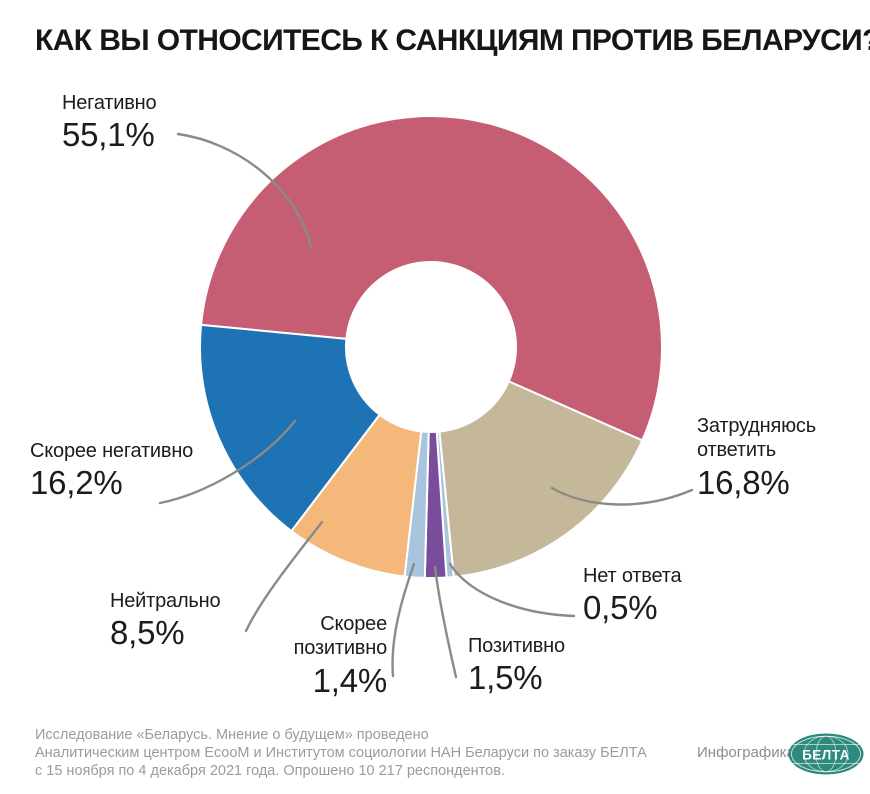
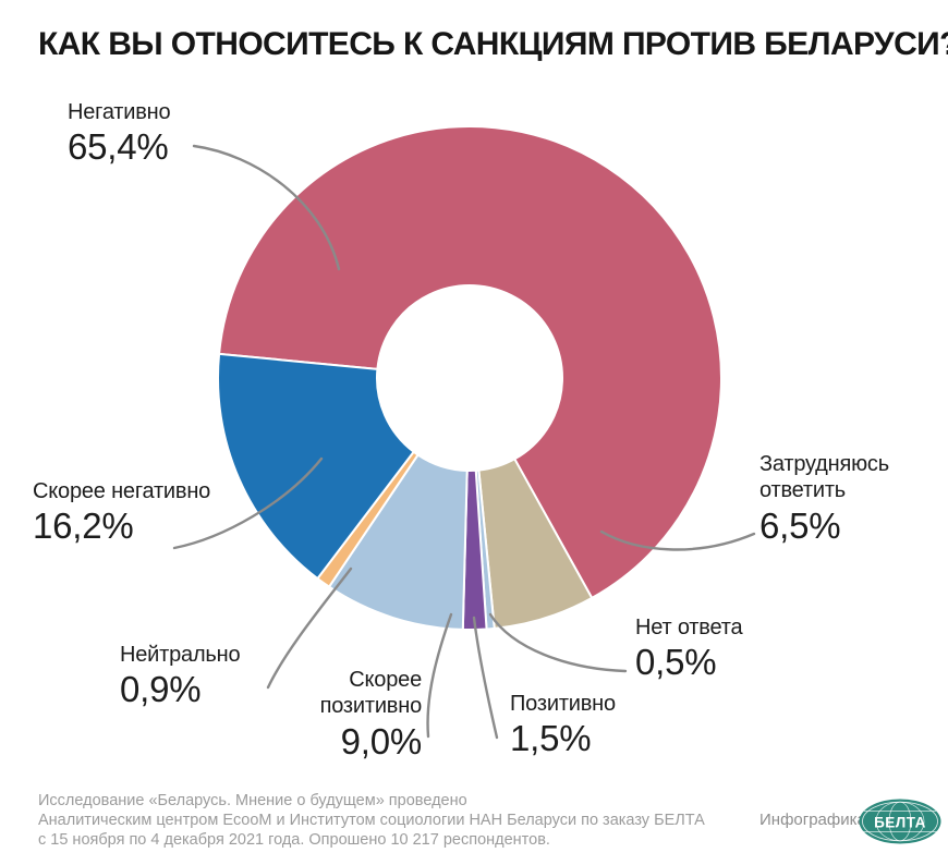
Негативно: 55,1% -> 65,4%
Затрудняюсь ответить: 16,8% -> 6,5%
Скорее позитивно: 1,4% -> 9,0%
Нейтрально: 8,5% -> 0,9%
